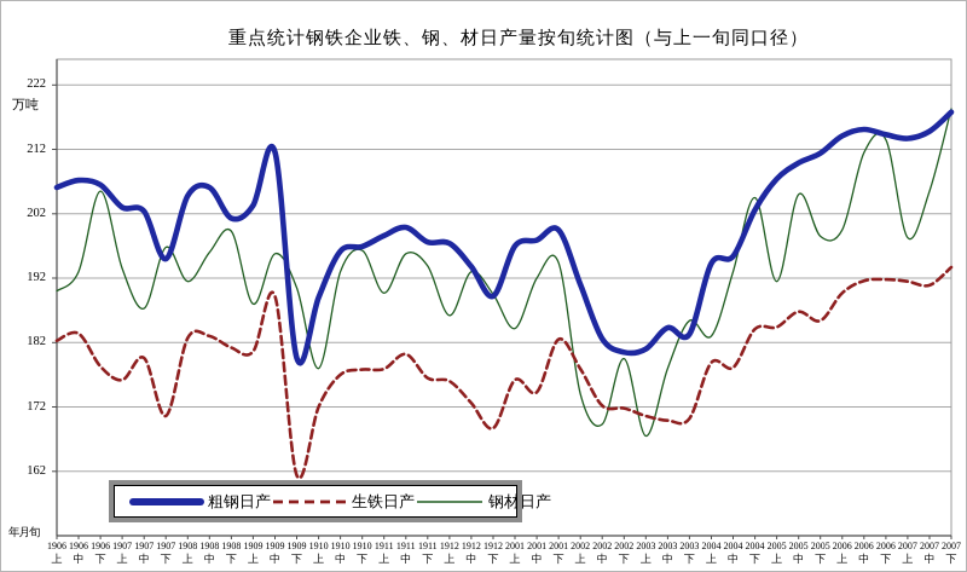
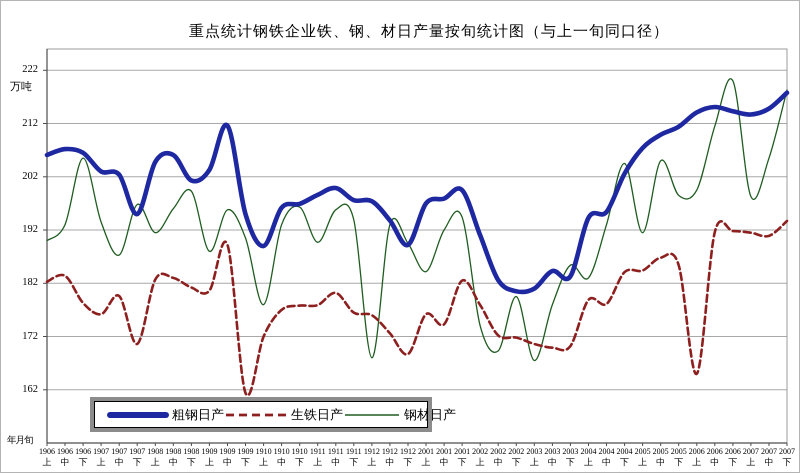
粗钢日产/1909下: 180 -> 195
钢材日产/1912上: 186 -> 168
生铁日产/2006上: 190 -> 165
钢材日产/2006下: 214 -> 220
